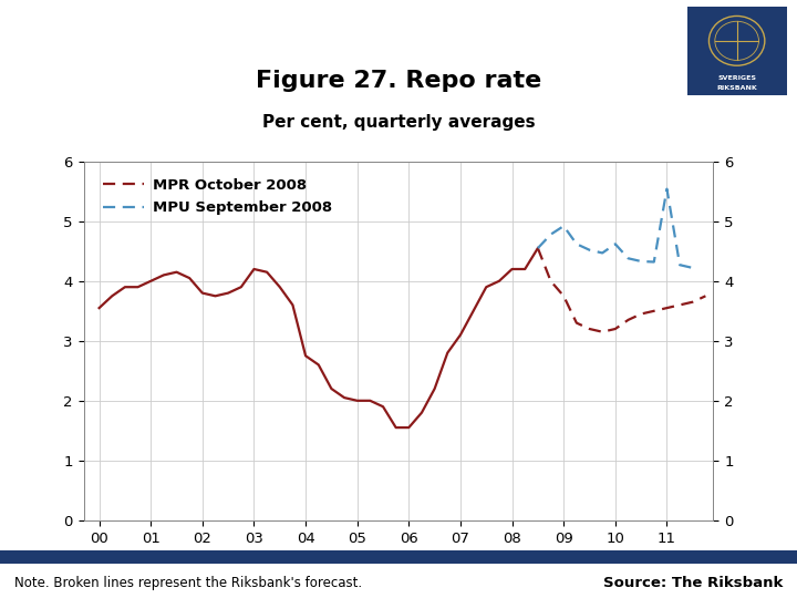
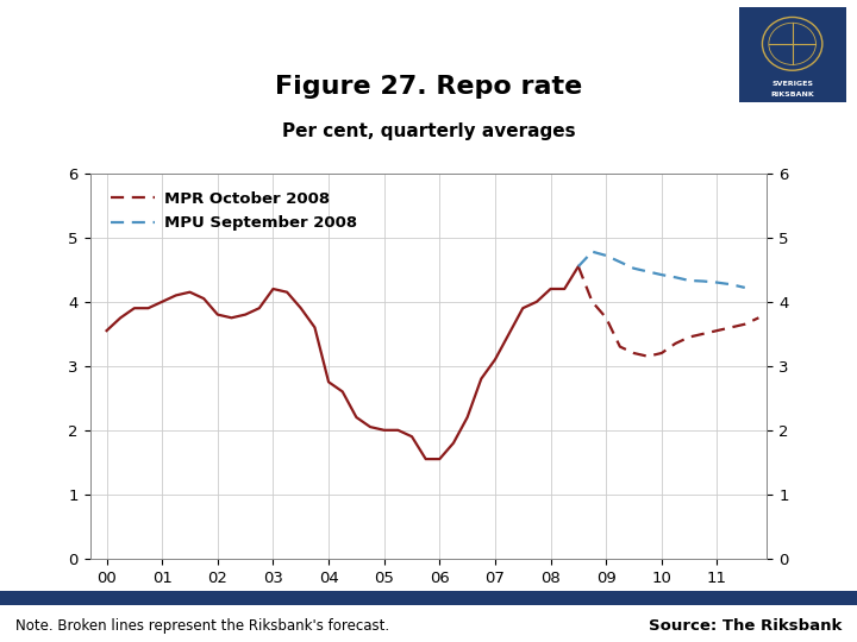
MPU September 2008/09: 4.92 -> 4.72
MPU September 2008/10: 4.62 -> 4.42
MPU September 2008/11: 5.54 -> 4.30
